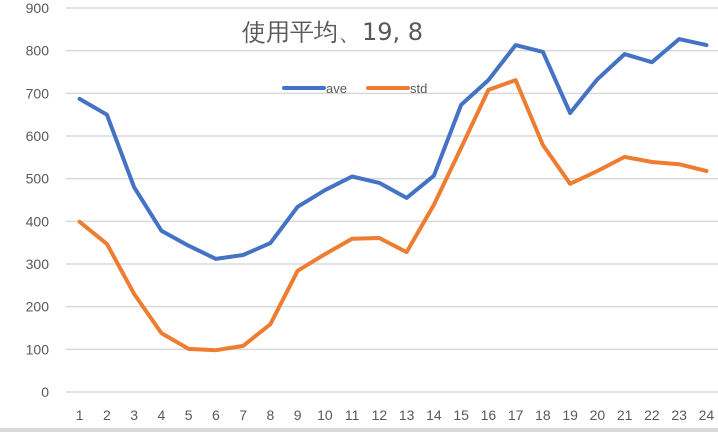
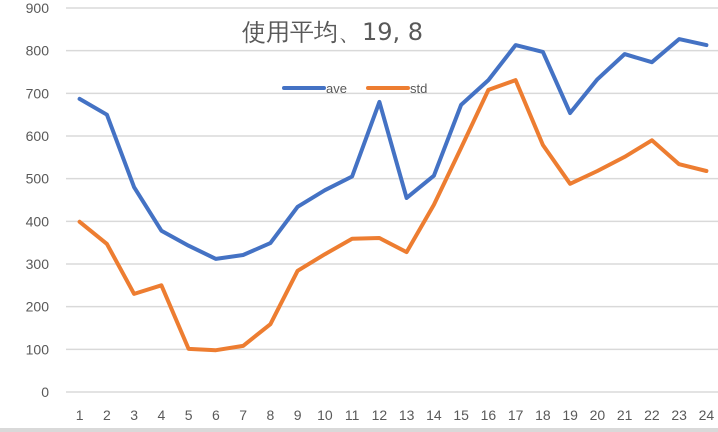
std/4: 140 -> 250
ave/12: 490 -> 680
std/22: 540 -> 590
